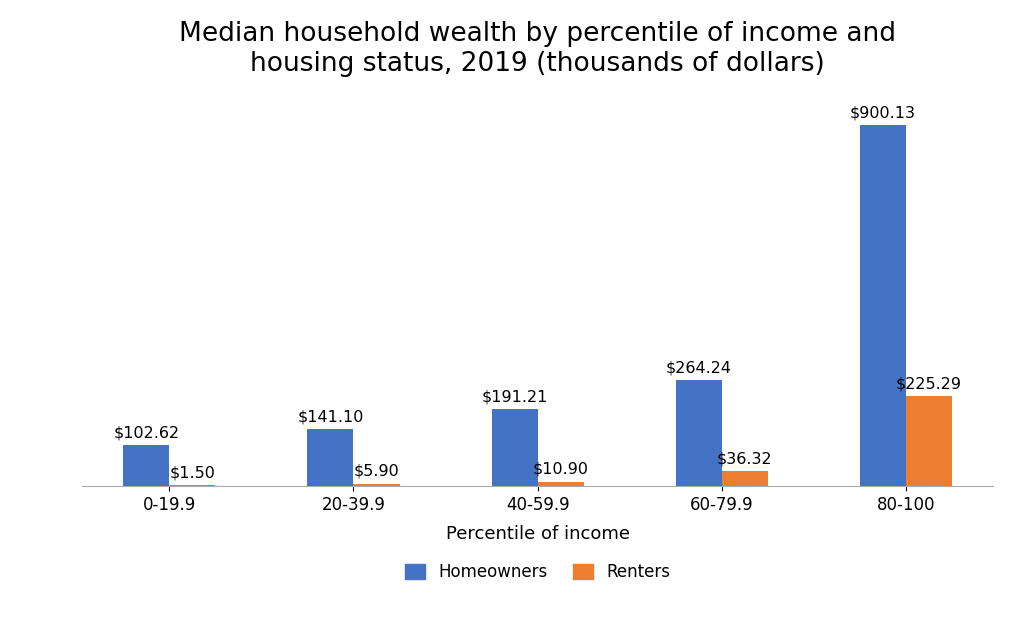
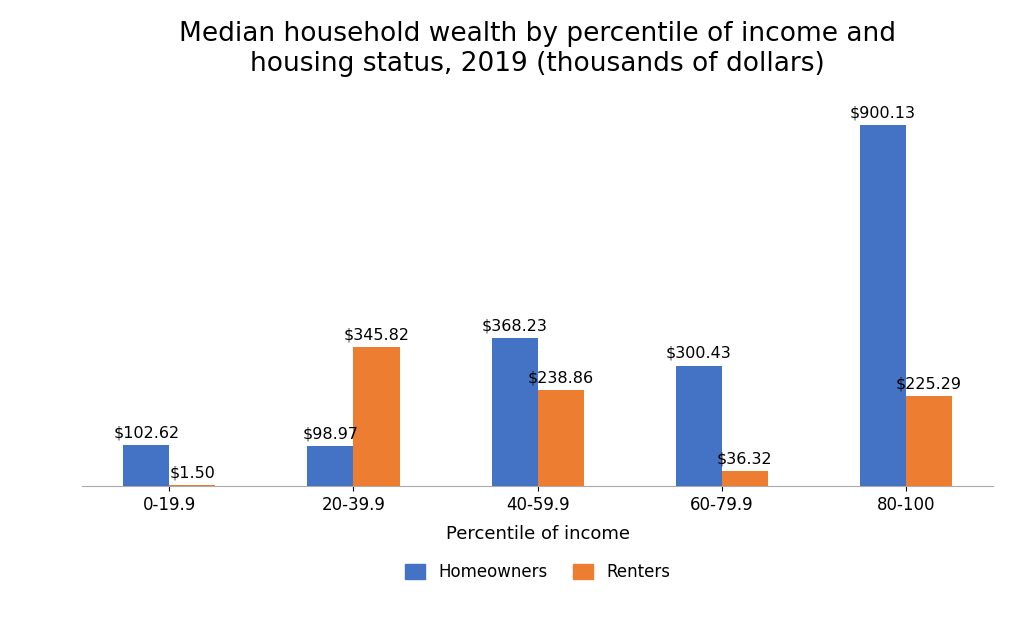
Homeowners/20-39.9: $141.10 -> $98.97
Renters/20-39.9: $5.90 -> $345.82
Homeowners/40-59.9: $191.21 -> $368.23
Renters/40-59.9: $10.90 -> $238.86
Homeowners/60-79.9: $264.24 -> $300.43
